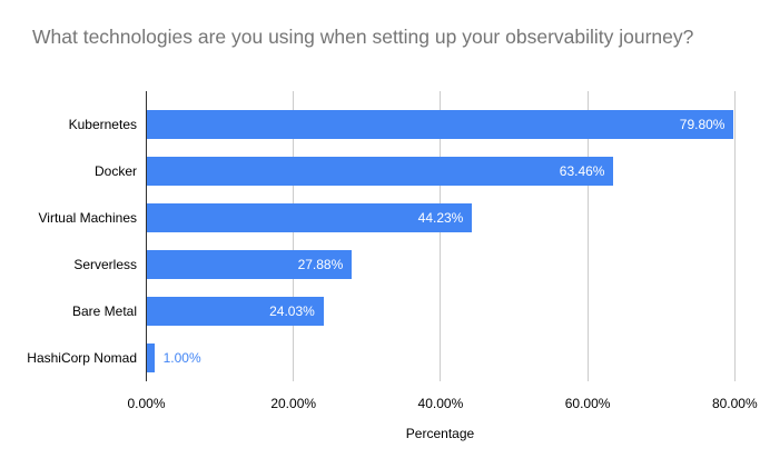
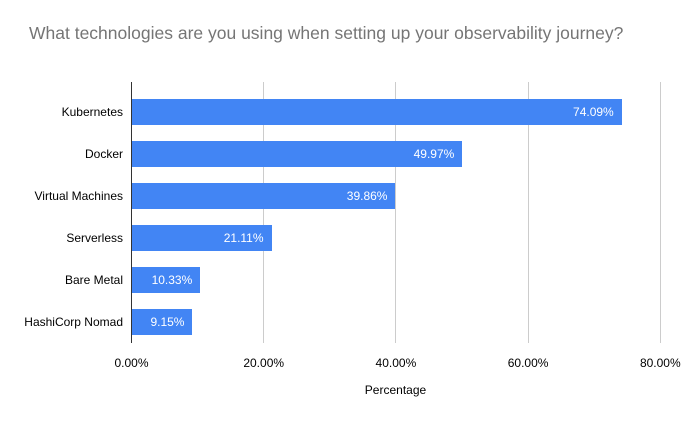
Kubernetes: 79.80% -> 74.09%
Docker: 63.46% -> 49.97%
Virtual Machines: 44.23% -> 39.86%
Serverless: 27.88% -> 21.11%
Bare Metal: 24.03% -> 10.33%
HashiCorp Nomad: 1.00% -> 9.15%
